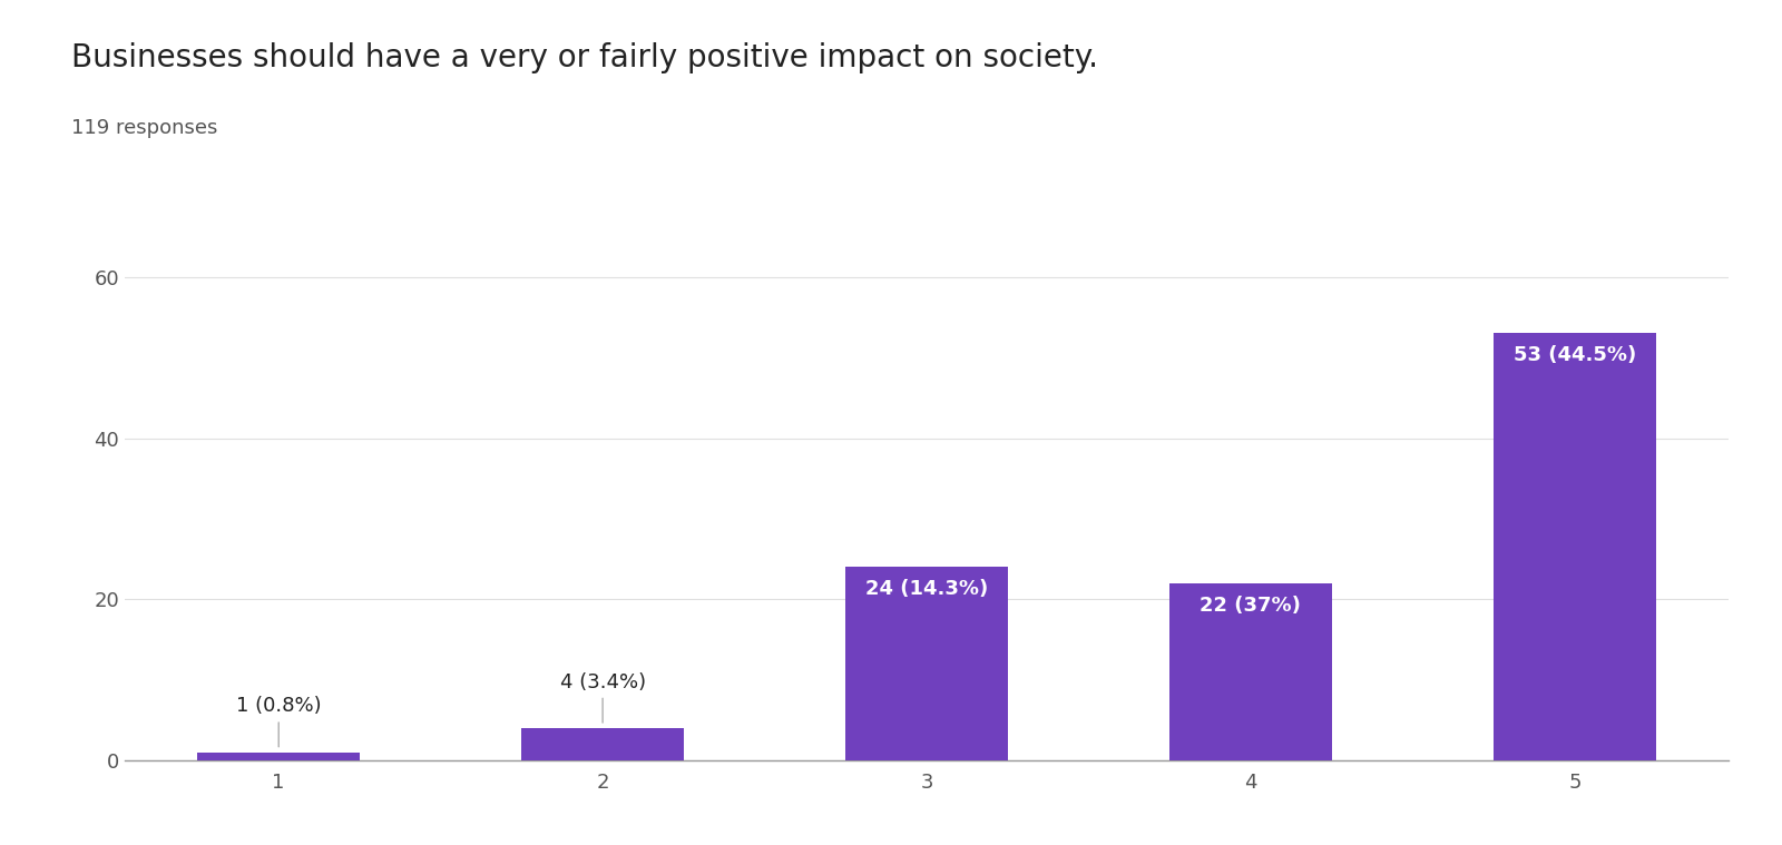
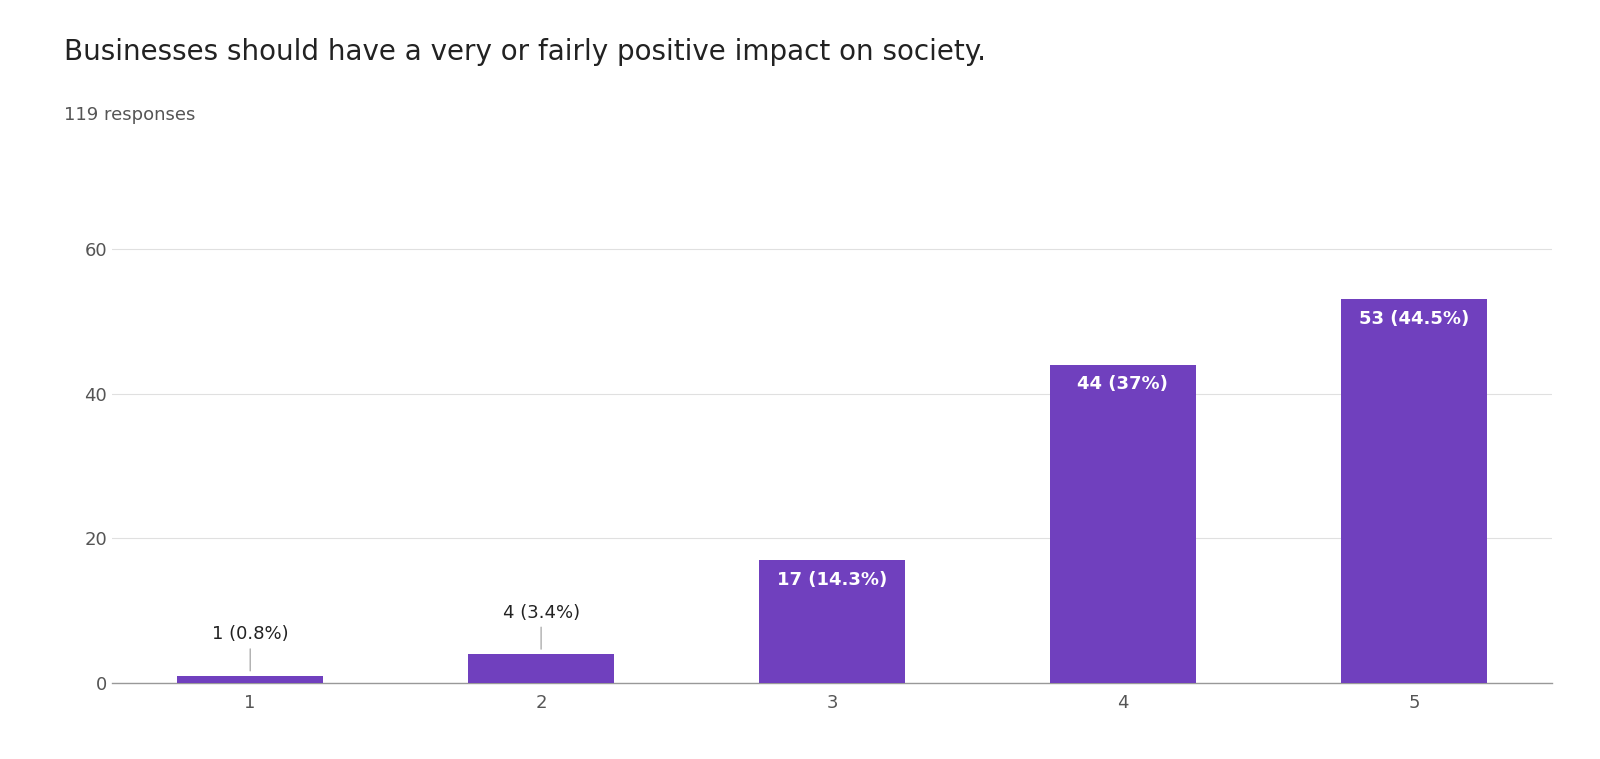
3: 24 -> 17
4: 22 -> 44
